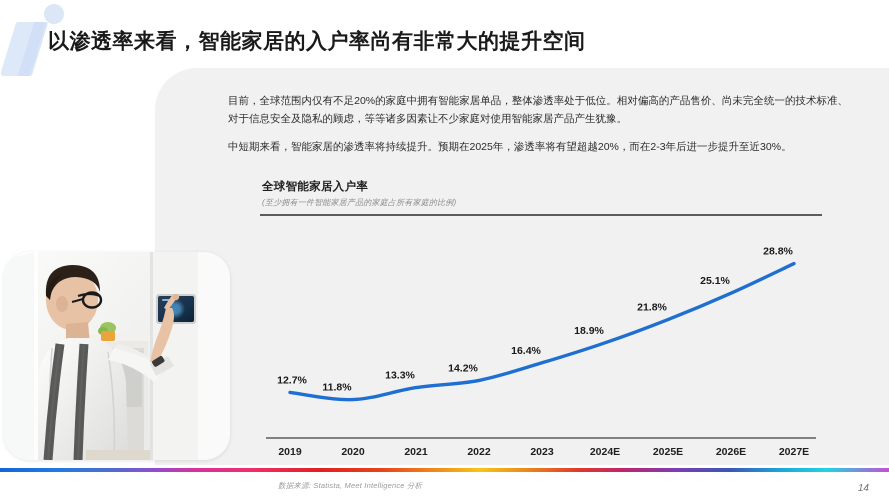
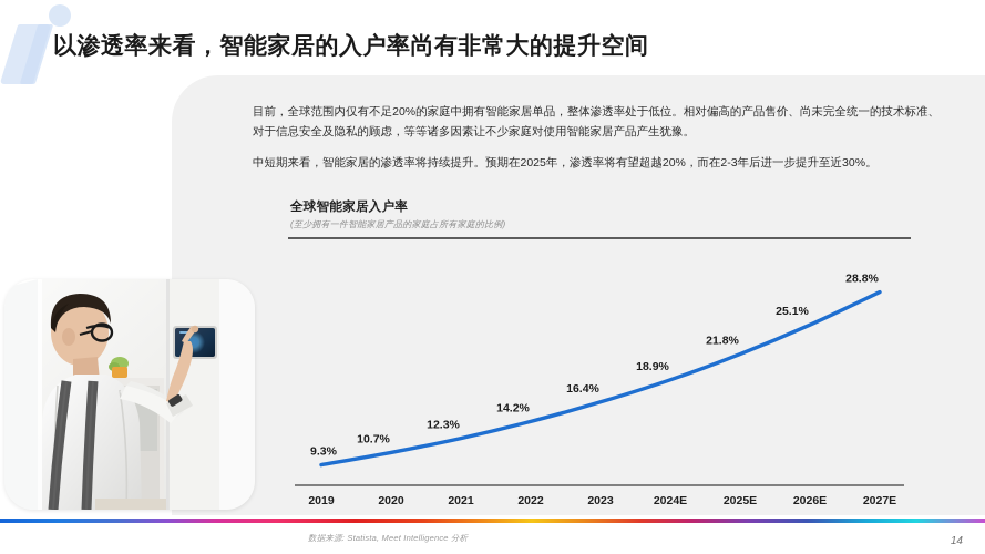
2019: 12.7% -> 9.3%
2020: 11.8% -> 10.7%
2021: 13.3% -> 12.3%
